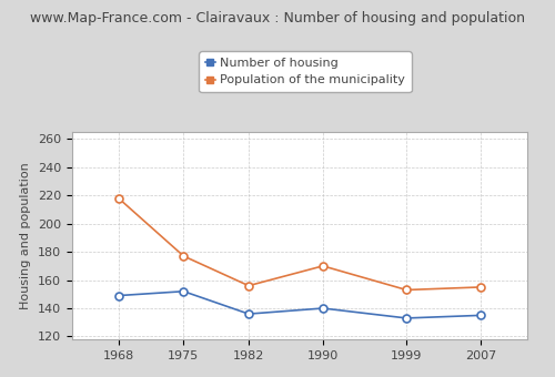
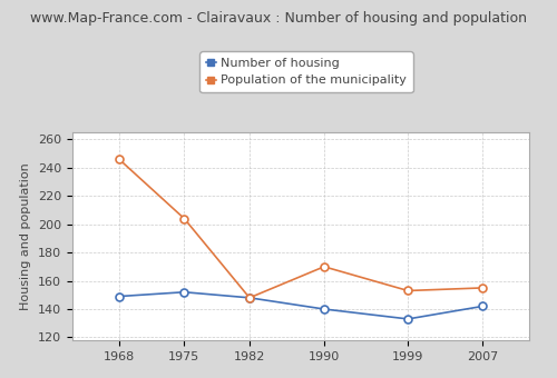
Population of the municipality/1968: 218 -> 246
Population of the municipality/1975: 177 -> 204
Number of housing/1982: 136 -> 148
Population of the municipality/1982: 156 -> 148
Number of housing/2007: 135 -> 142
